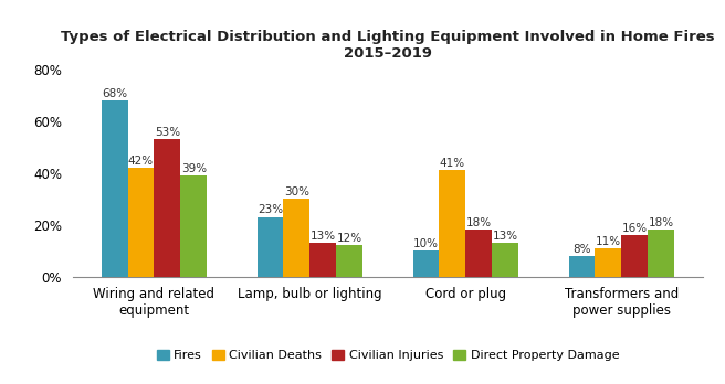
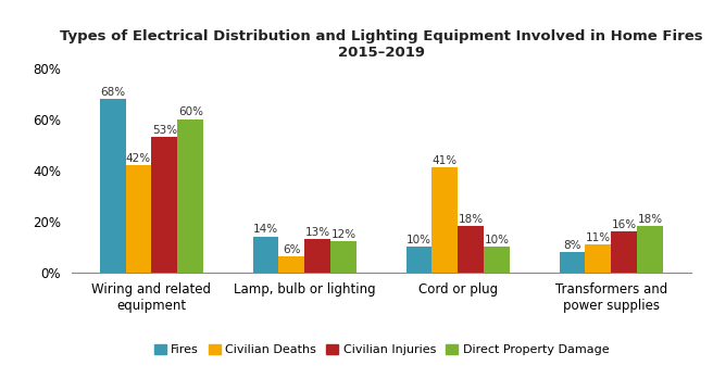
Direct Property Damage/Wiring and related equipment: 39% -> 60%
Fires/Lamp, bulb or lighting: 23% -> 14%
Civilian Deaths/Lamp, bulb or lighting: 30% -> 6%
Direct Property Damage/Cord or plug: 13% -> 10%
